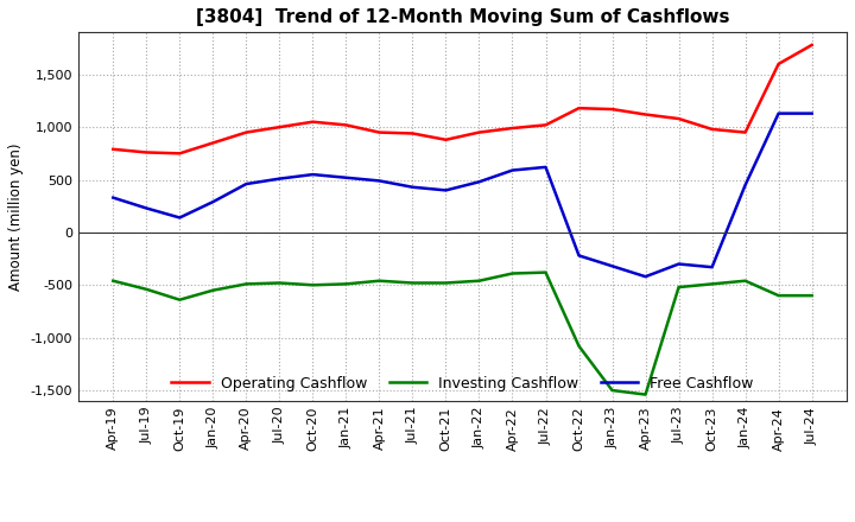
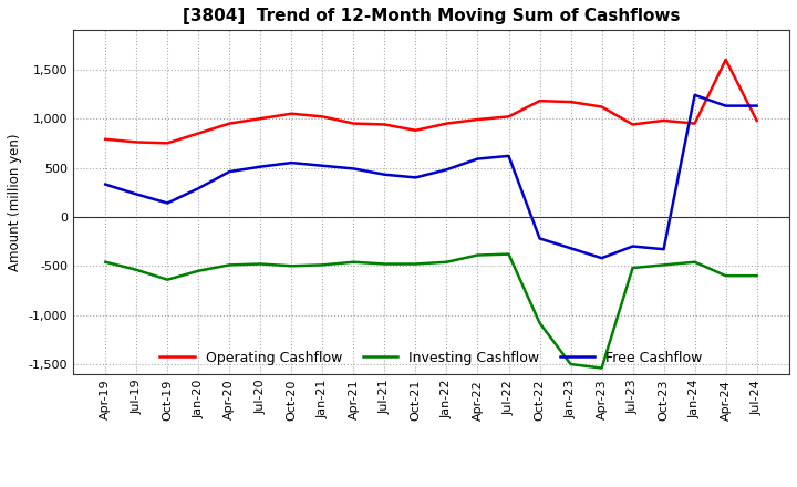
Operating Cashflow/Jul-23: 1,080 -> 940
Free Cashflow/Jan-24: 450 -> 1,240
Operating Cashflow/Jul-24: 1,780 -> 980
